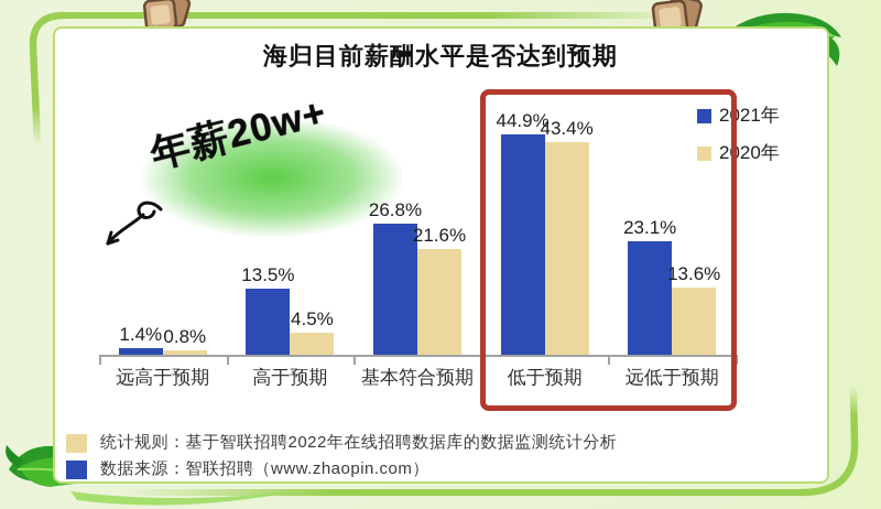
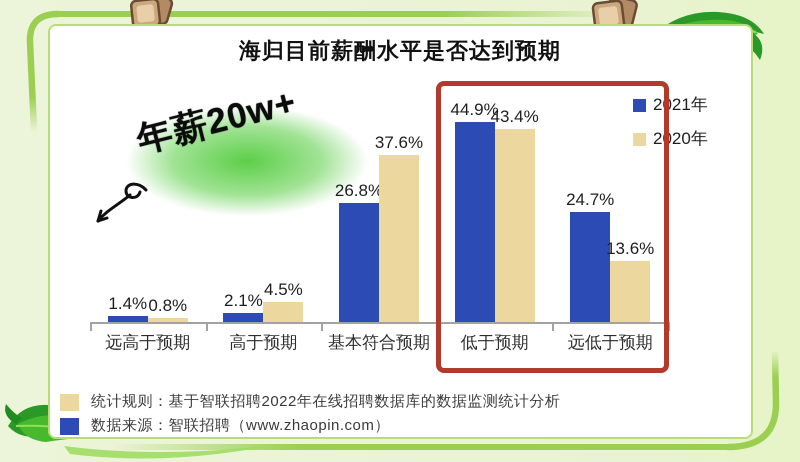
2021年/高于预期: 13.5% -> 2.1%
2020年/基本符合预期: 21.6% -> 37.6%
2021年/远低于预期: 23.1% -> 24.7%
